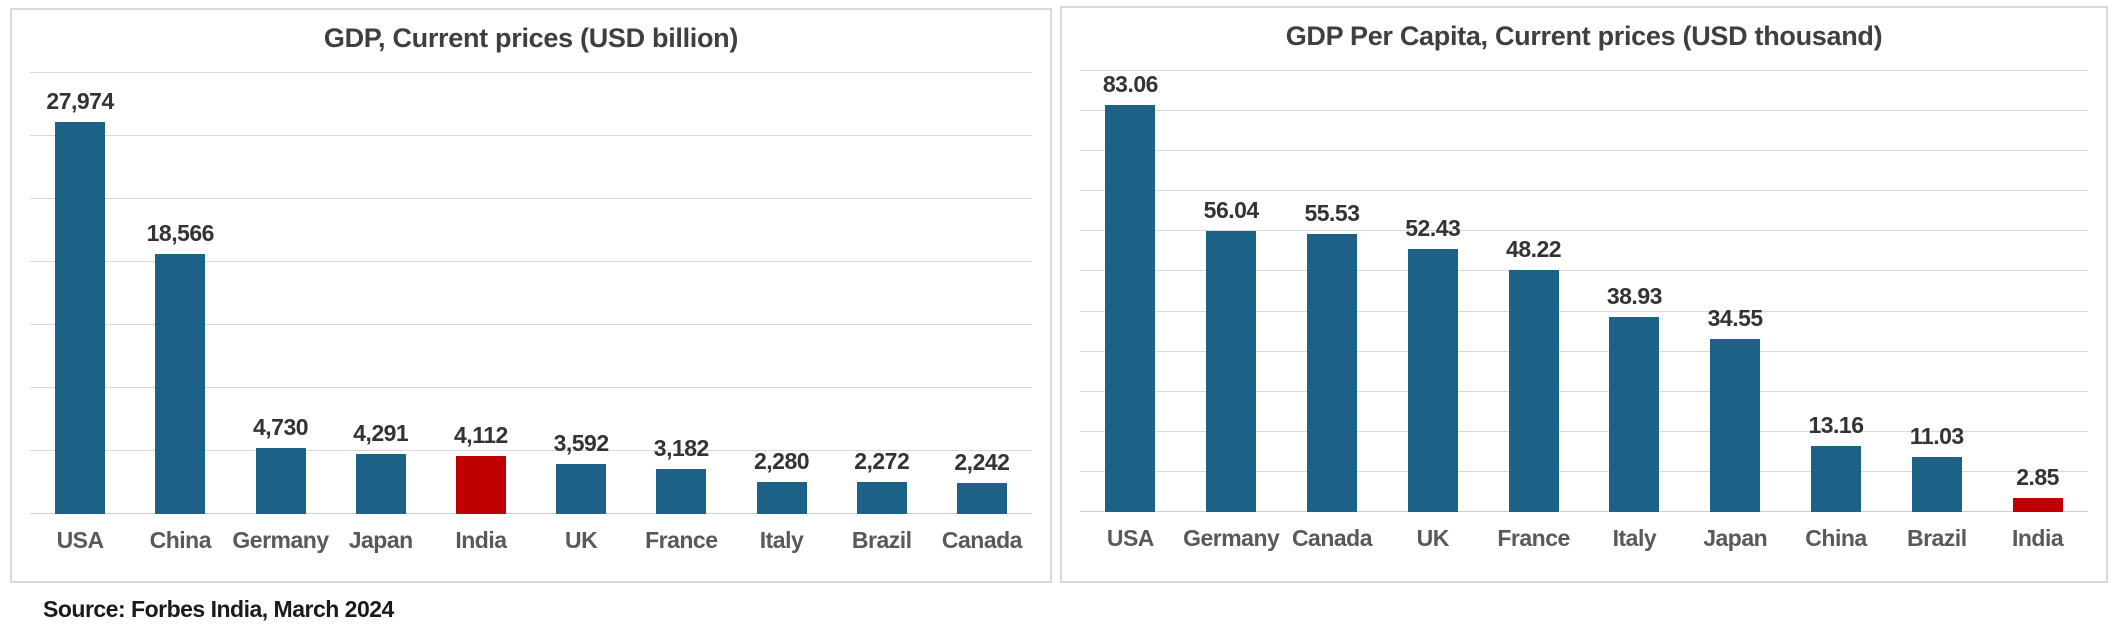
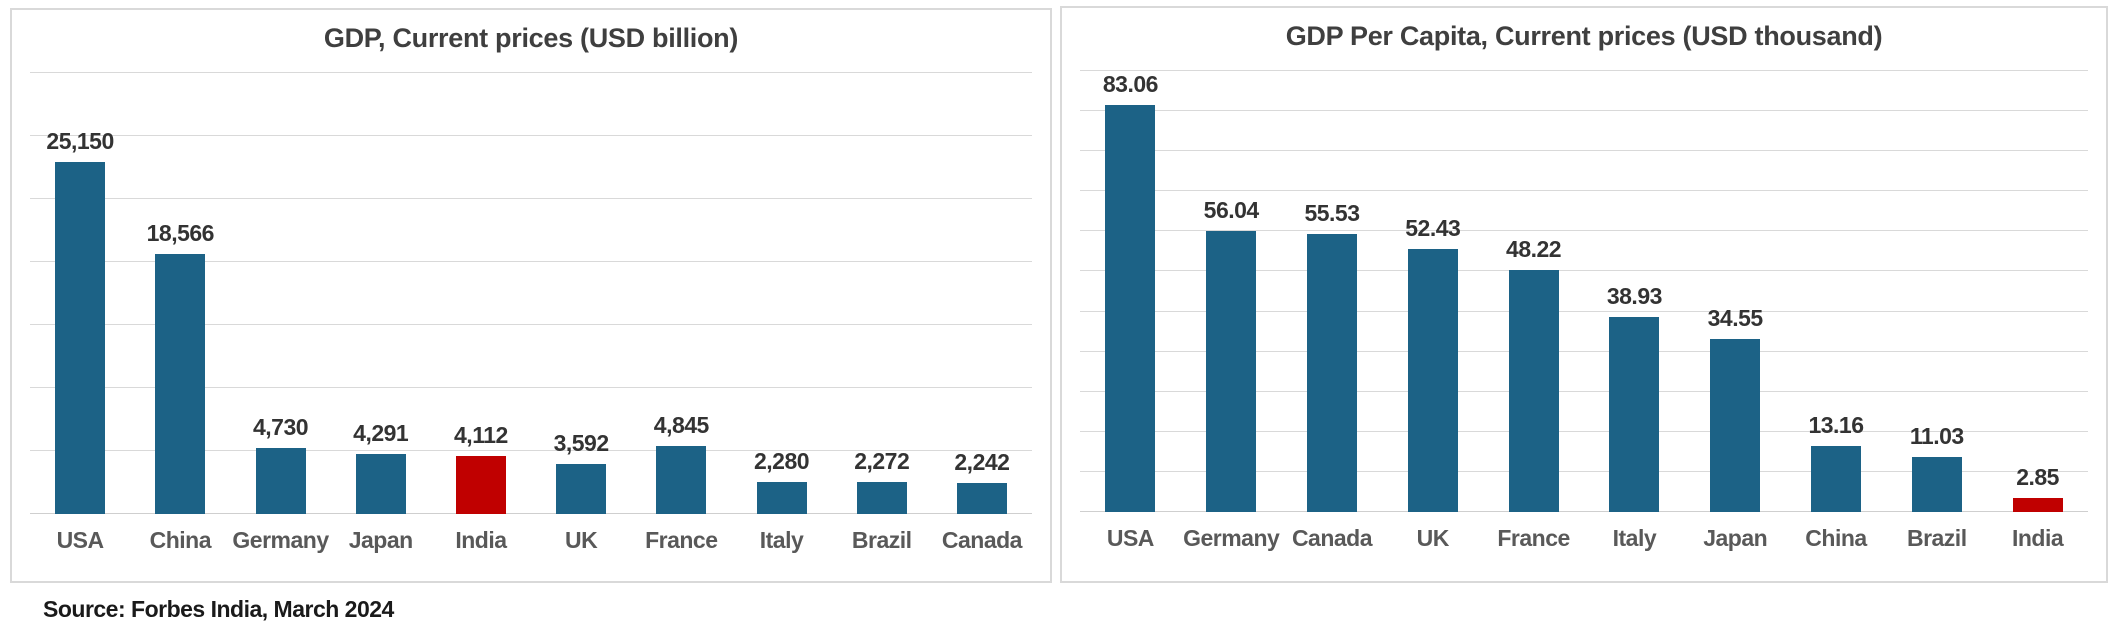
GDP, Current prices (USD billion)/USA: 27,974 -> 25,150
GDP, Current prices (USD billion)/France: 3,182 -> 4,845
